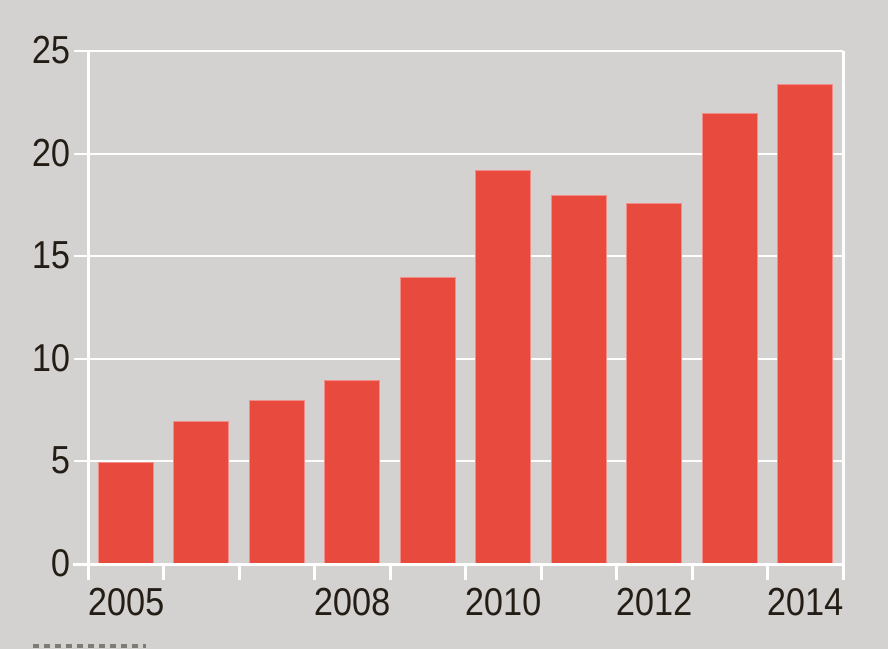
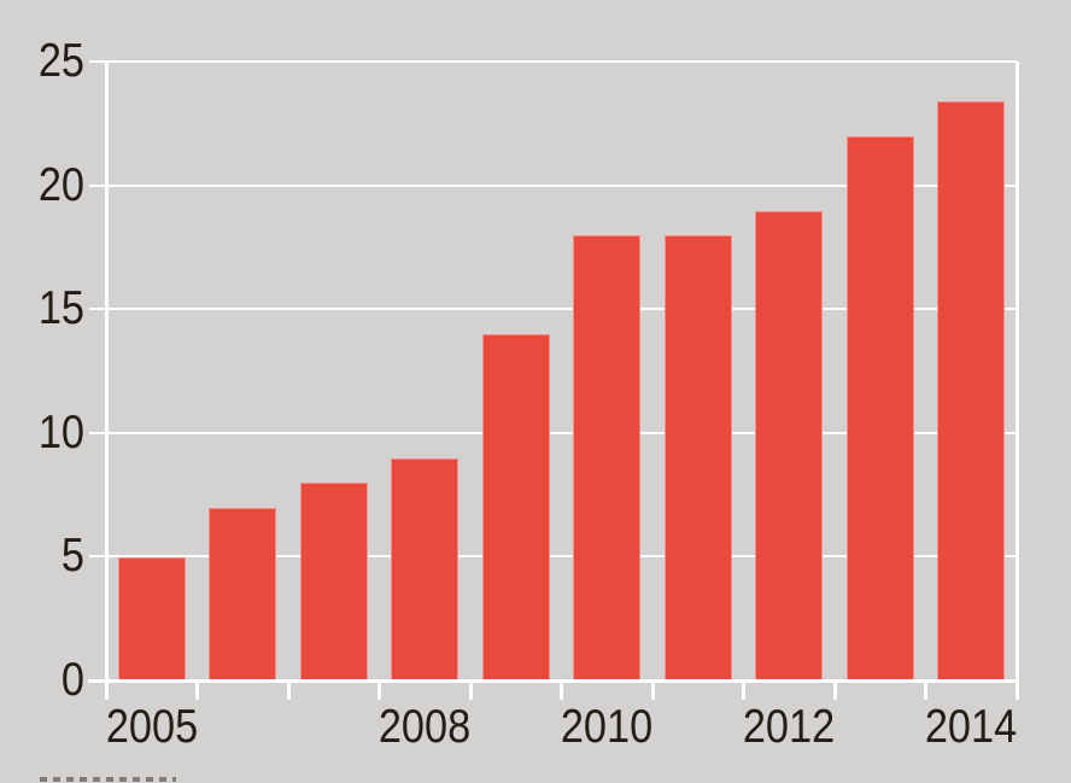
2010: 19.2 -> 18.0
2012: 17.6 -> 19.0
